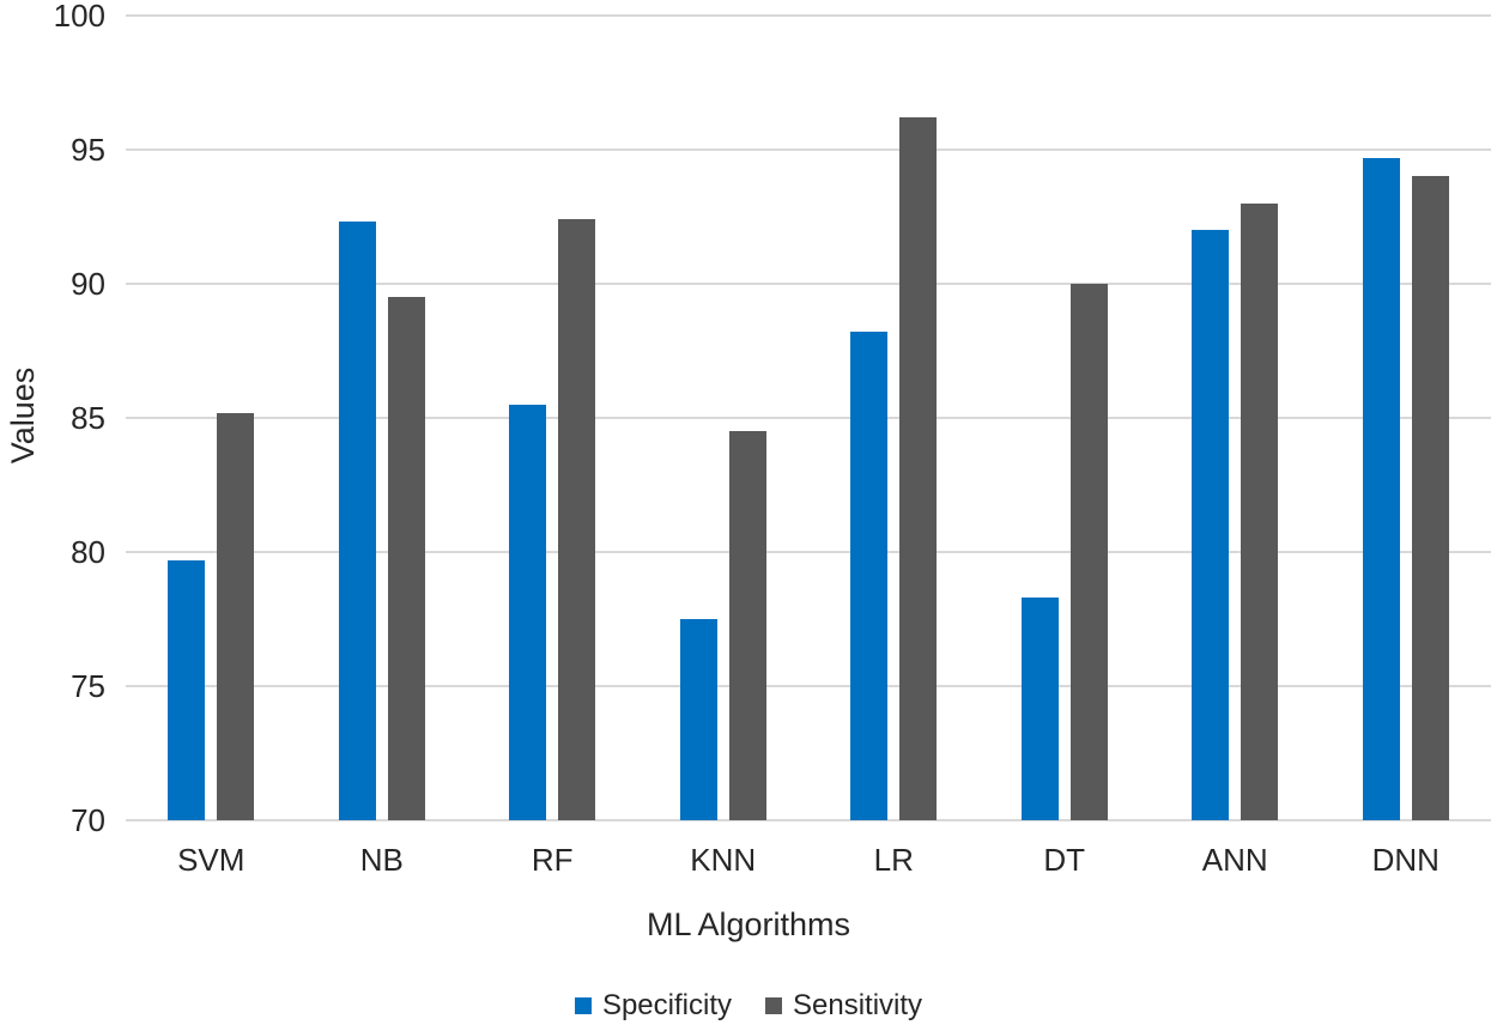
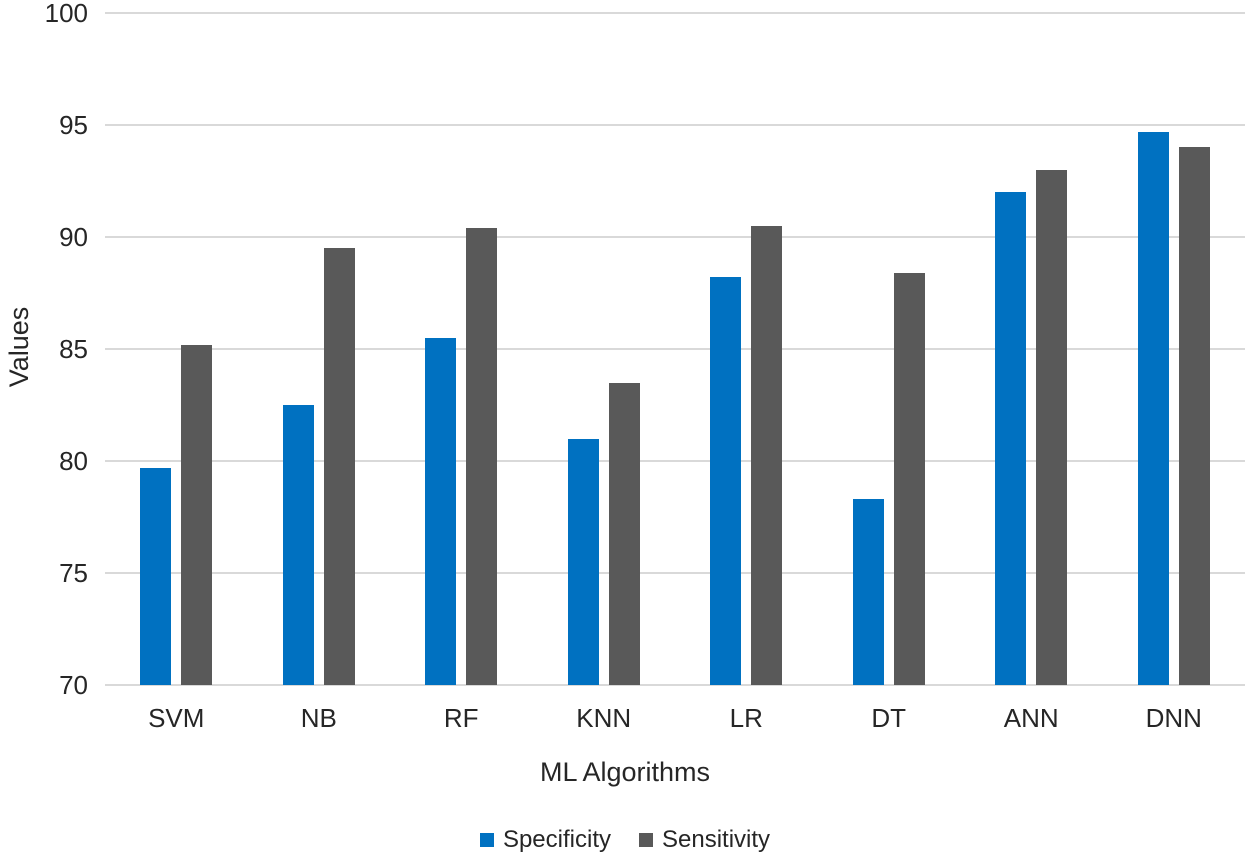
Specificity/NB: 92.3 -> 82.5
Sensitivity/RF: 92.4 -> 90.4
Specificity/KNN: 77.5 -> 81.0
Sensitivity/KNN: 84.5 -> 83.5
Sensitivity/LR: 96.2 -> 90.5
Sensitivity/DT: 90.0 -> 88.4
